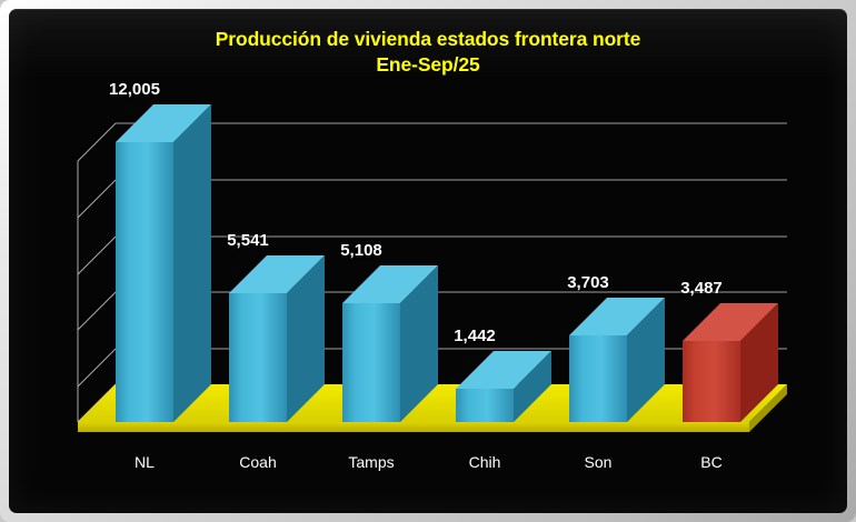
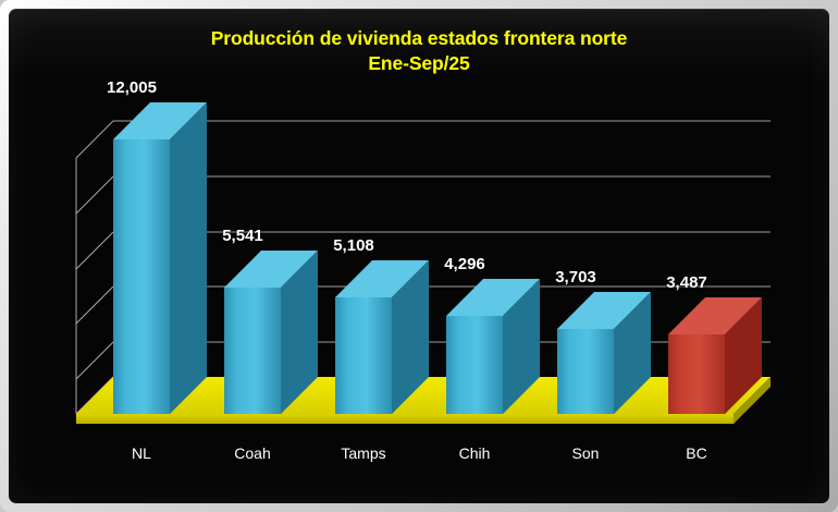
Chih: 1,442 -> 4,296
